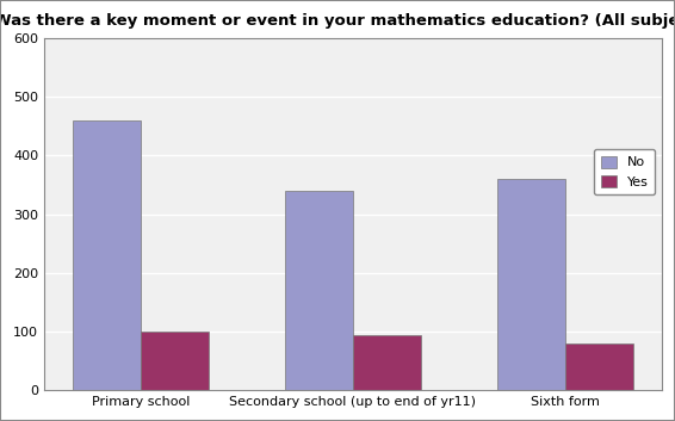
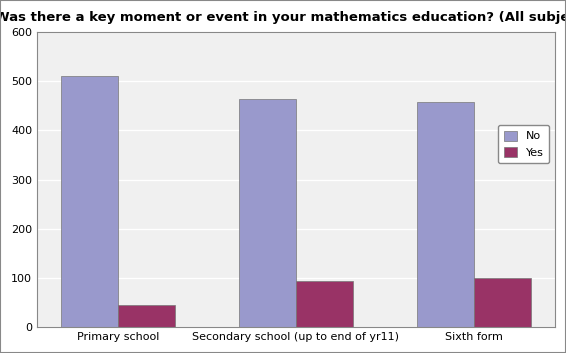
No/Primary school: 460 -> 510
Yes/Primary school: 100 -> 45
No/Secondary school (up to end of yr11): 340 -> 465
No/Sixth form: 360 -> 458
Yes/Sixth form: 80 -> 100
